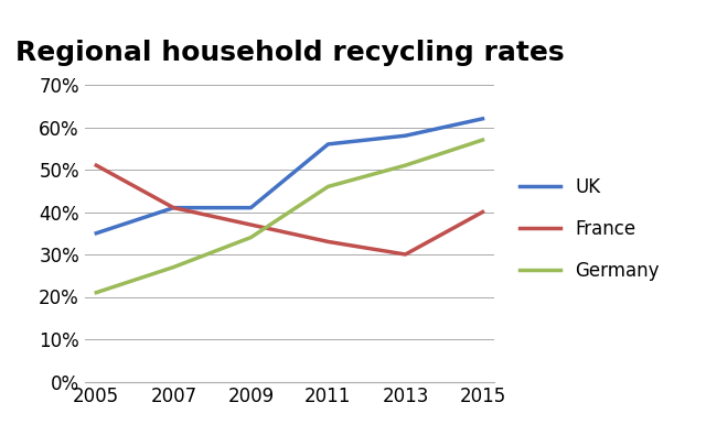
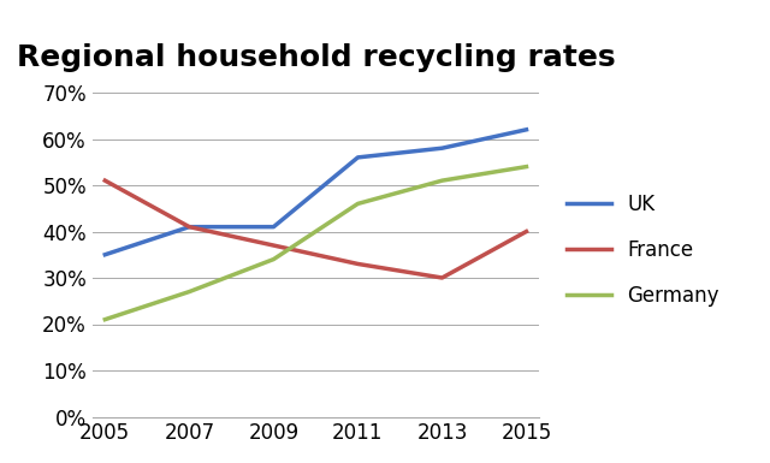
Germany/2015: 57% -> 54%
